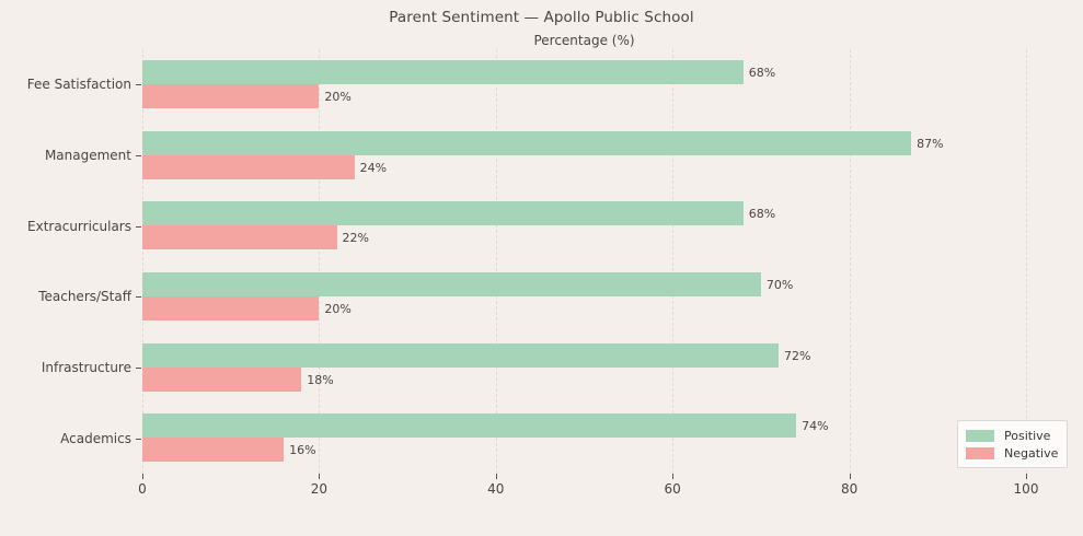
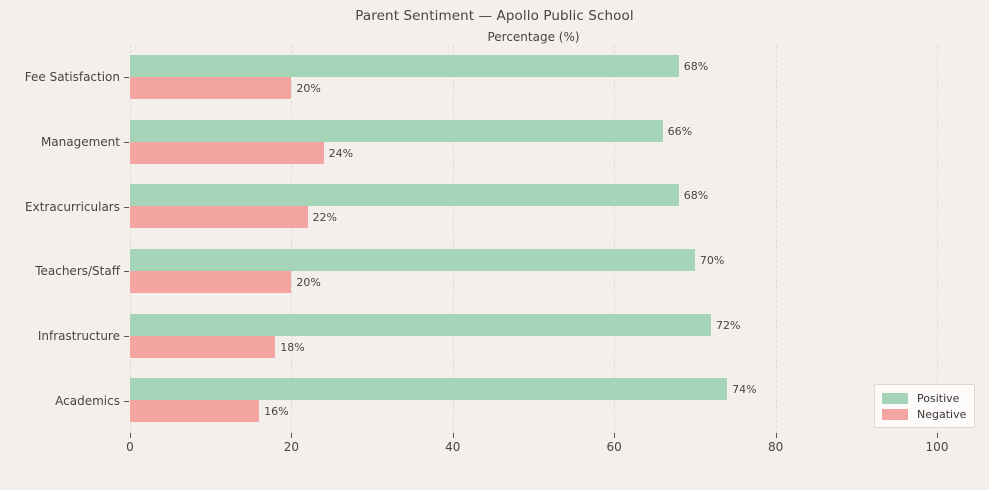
Positive/Management: 87% -> 66%
